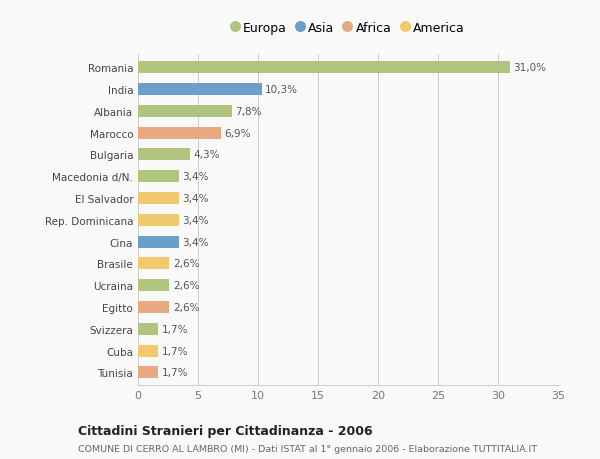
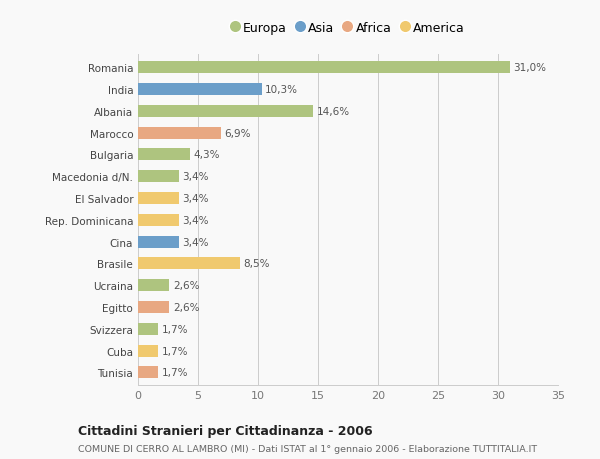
Albania: 7,8% -> 14,6%
Brasile: 2,6% -> 8,5%
